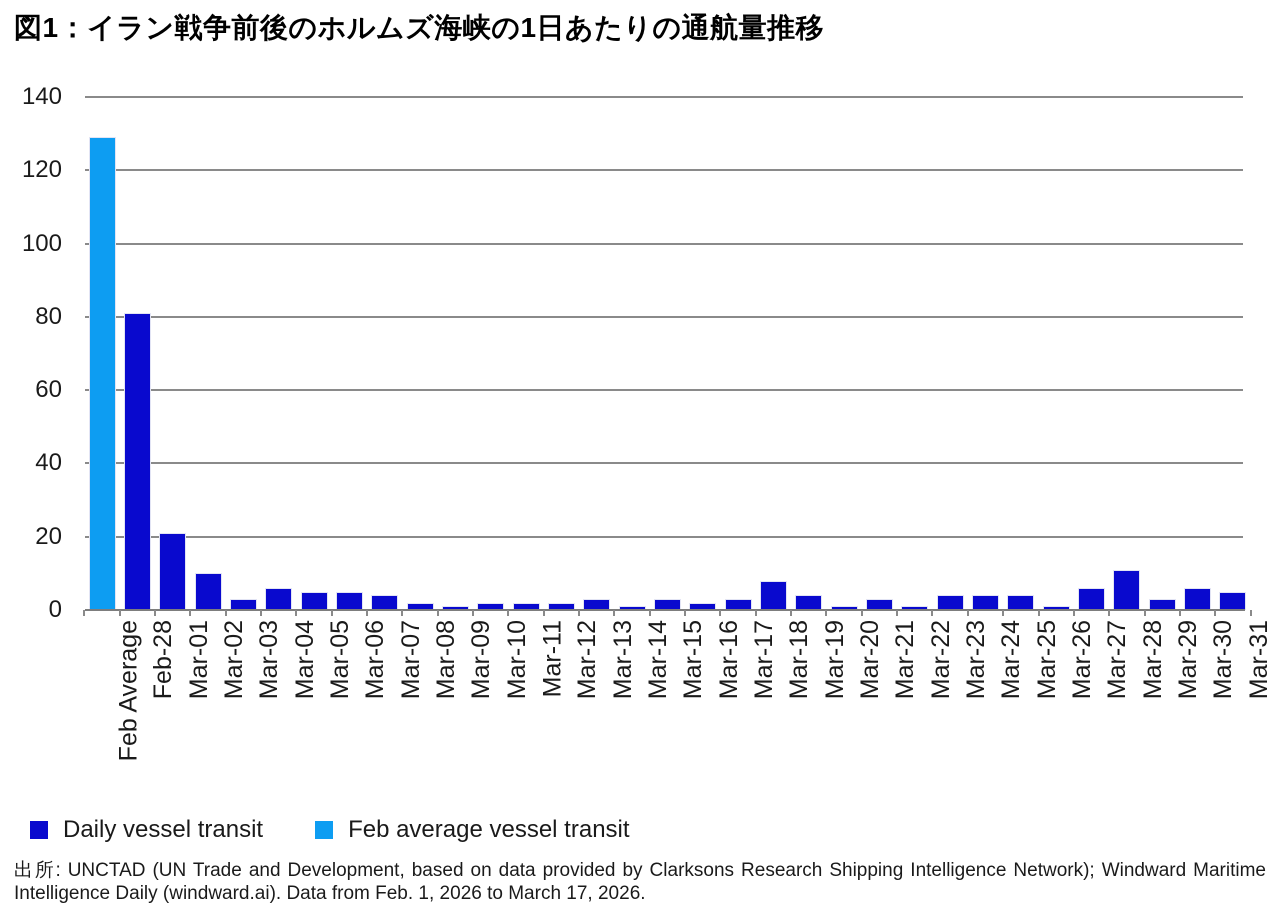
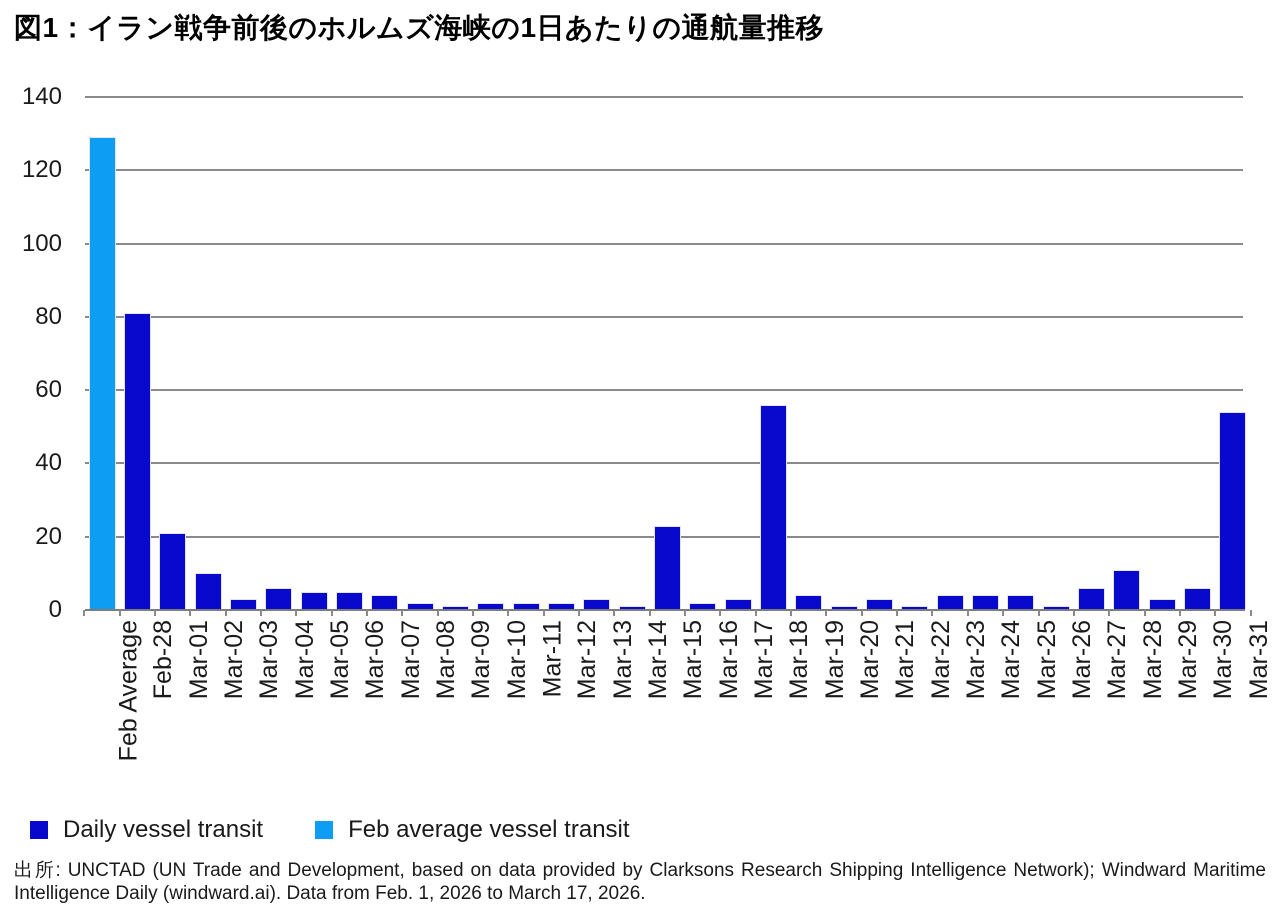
Mar-15: 3 -> 23
Mar-18: 8 -> 56
Mar-31: 5 -> 54
